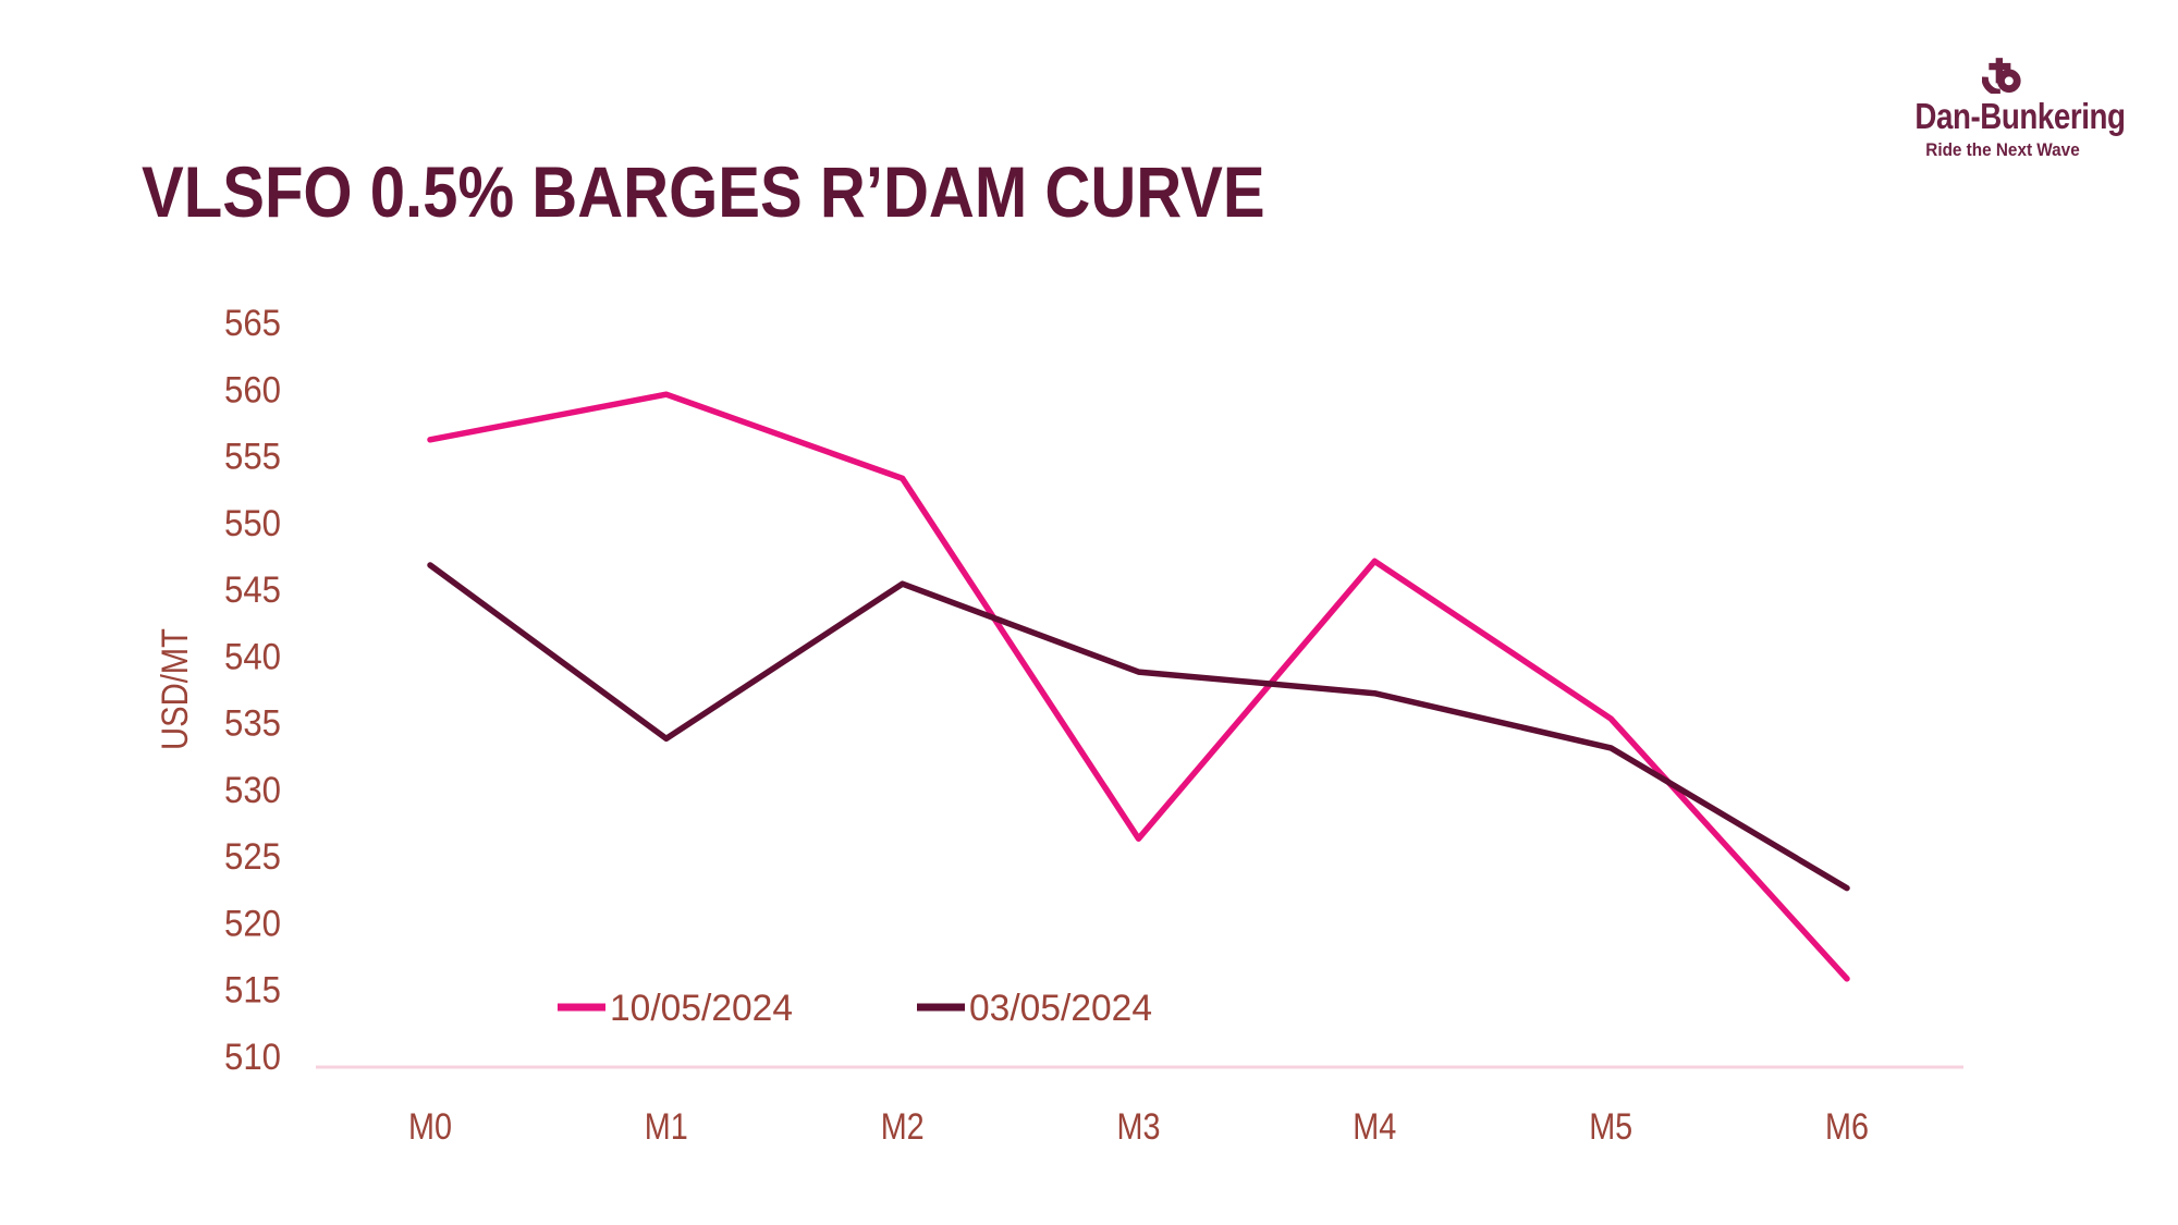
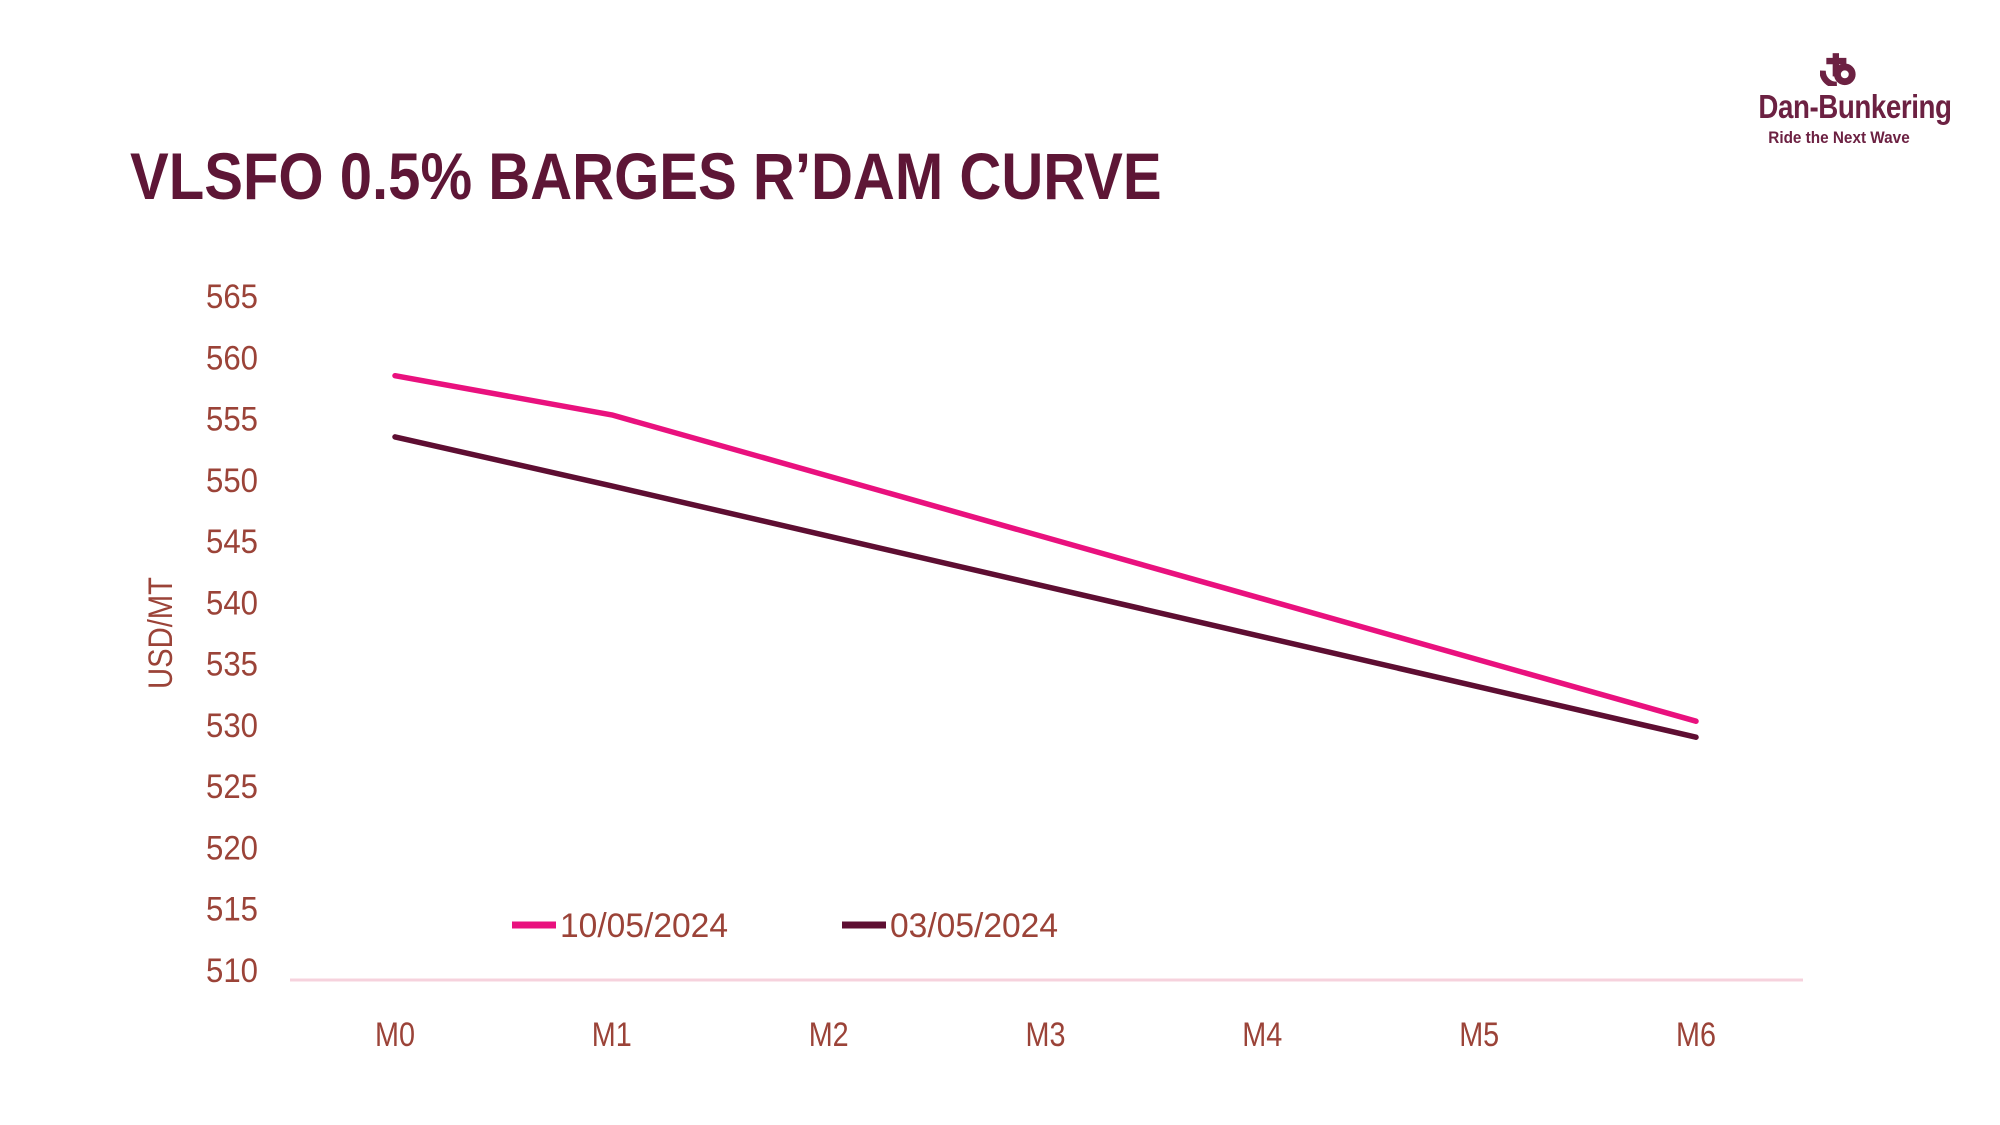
10/05/2024/M0: 556.2 -> 558.5
03/05/2024/M0: 546.8 -> 553.5
10/05/2024/M1: 559.6 -> 555.3
03/05/2024/M1: 533.8 -> 549.5
10/05/2024/M2: 553.3 -> 550.3
10/05/2024/M3: 526.3 -> 545.3
03/05/2024/M3: 538.8 -> 541.3
10/05/2024/M4: 547.1 -> 540.3
10/05/2024/M6: 515.8 -> 530.3
03/05/2024/M6: 522.6 -> 529.0
